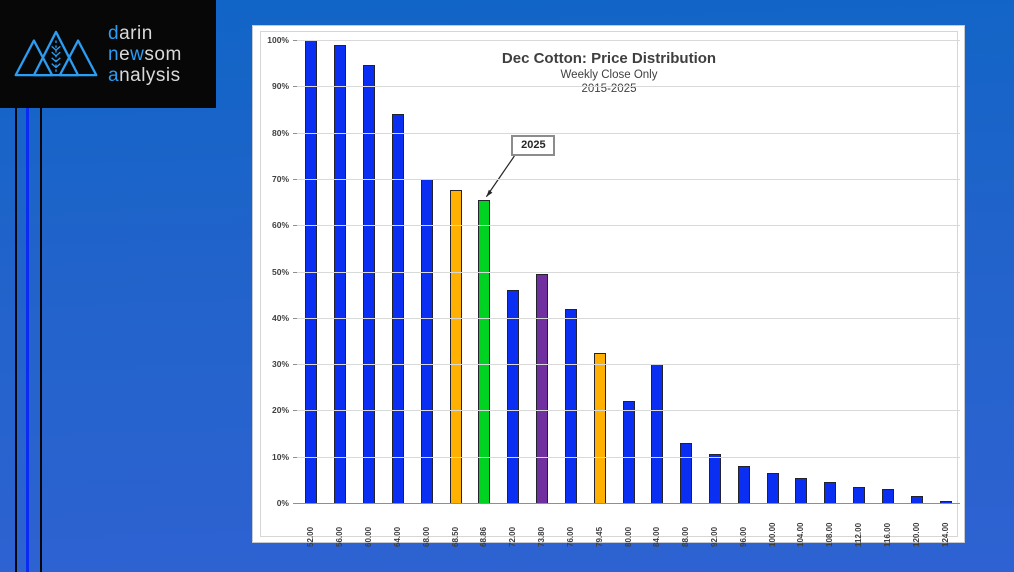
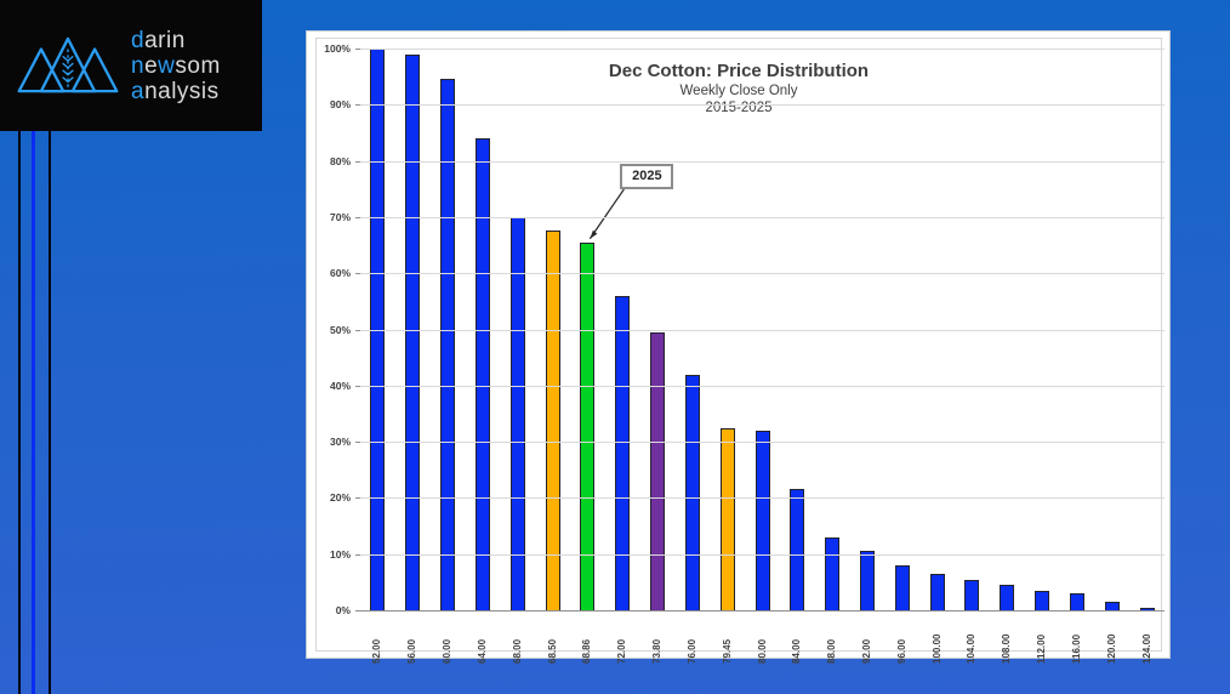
72.00: 46% -> 56%
80.00: 22% -> 32%
84.00: 30% -> 22%
